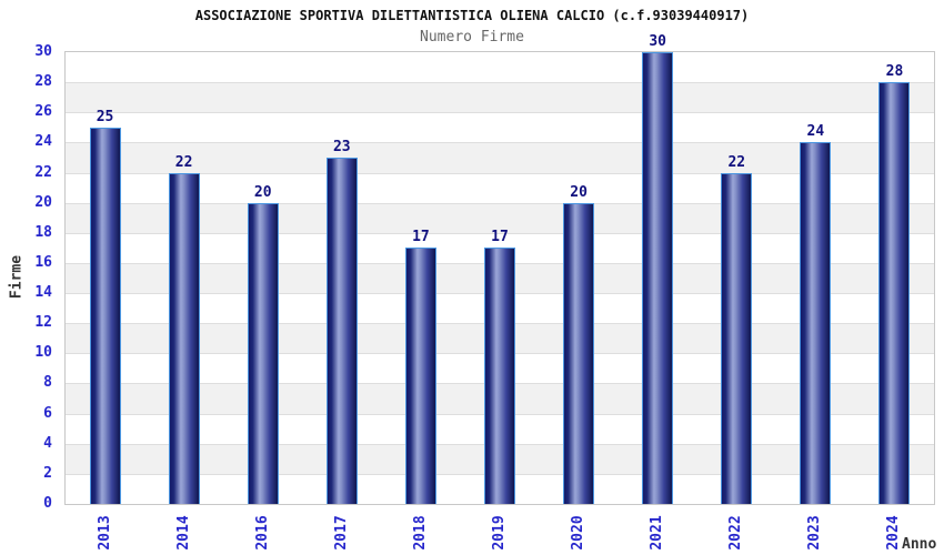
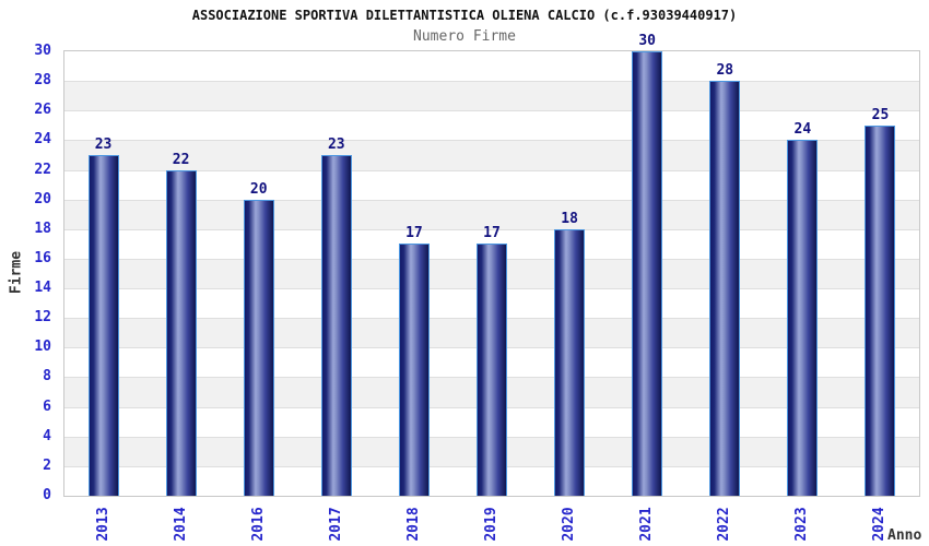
2013: 25 -> 23
2020: 20 -> 18
2022: 22 -> 28
2024: 28 -> 25
